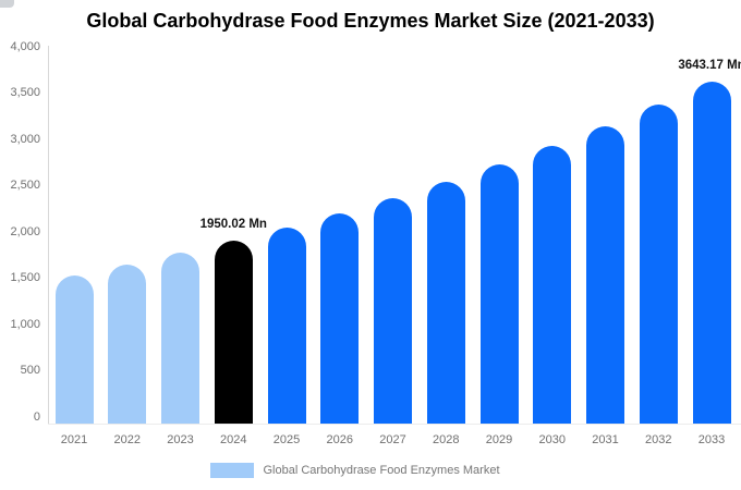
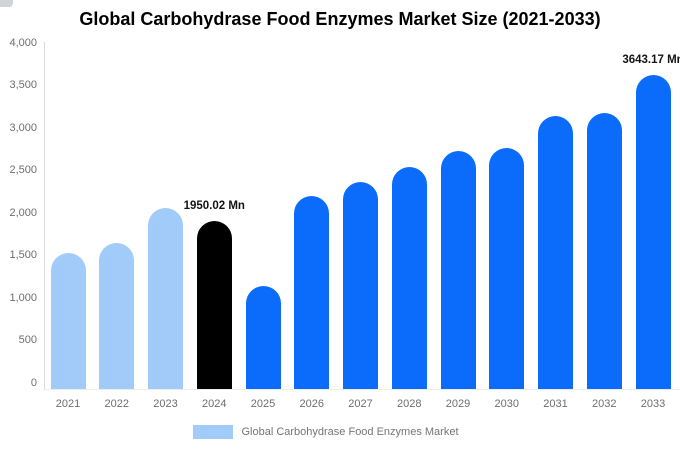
2023: 1800 -> 2100
2025: 2100 -> 1200
2030: 3000 -> 2800
2032: 3400 -> 3200
